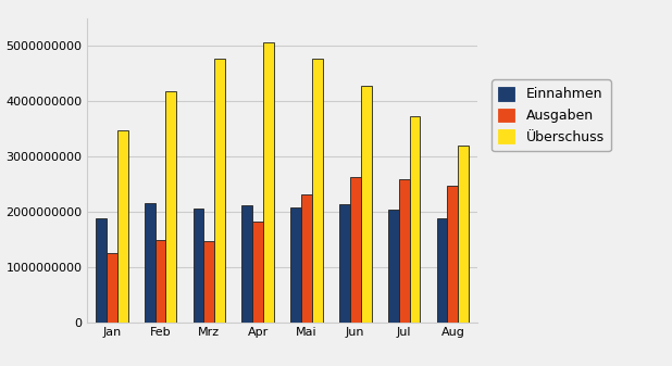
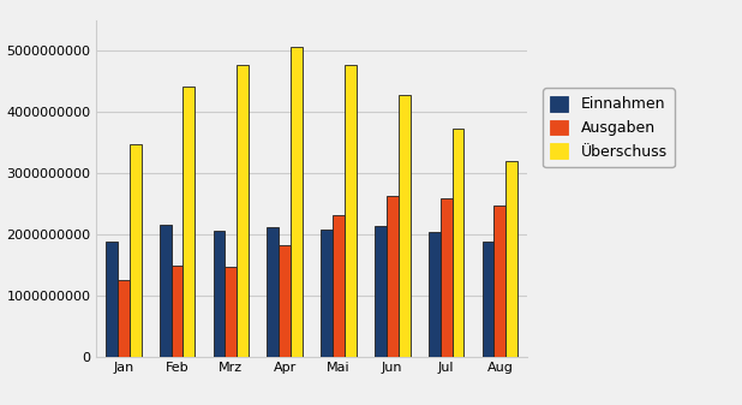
Überschuss/Feb: 4170000000 -> 4420000000
